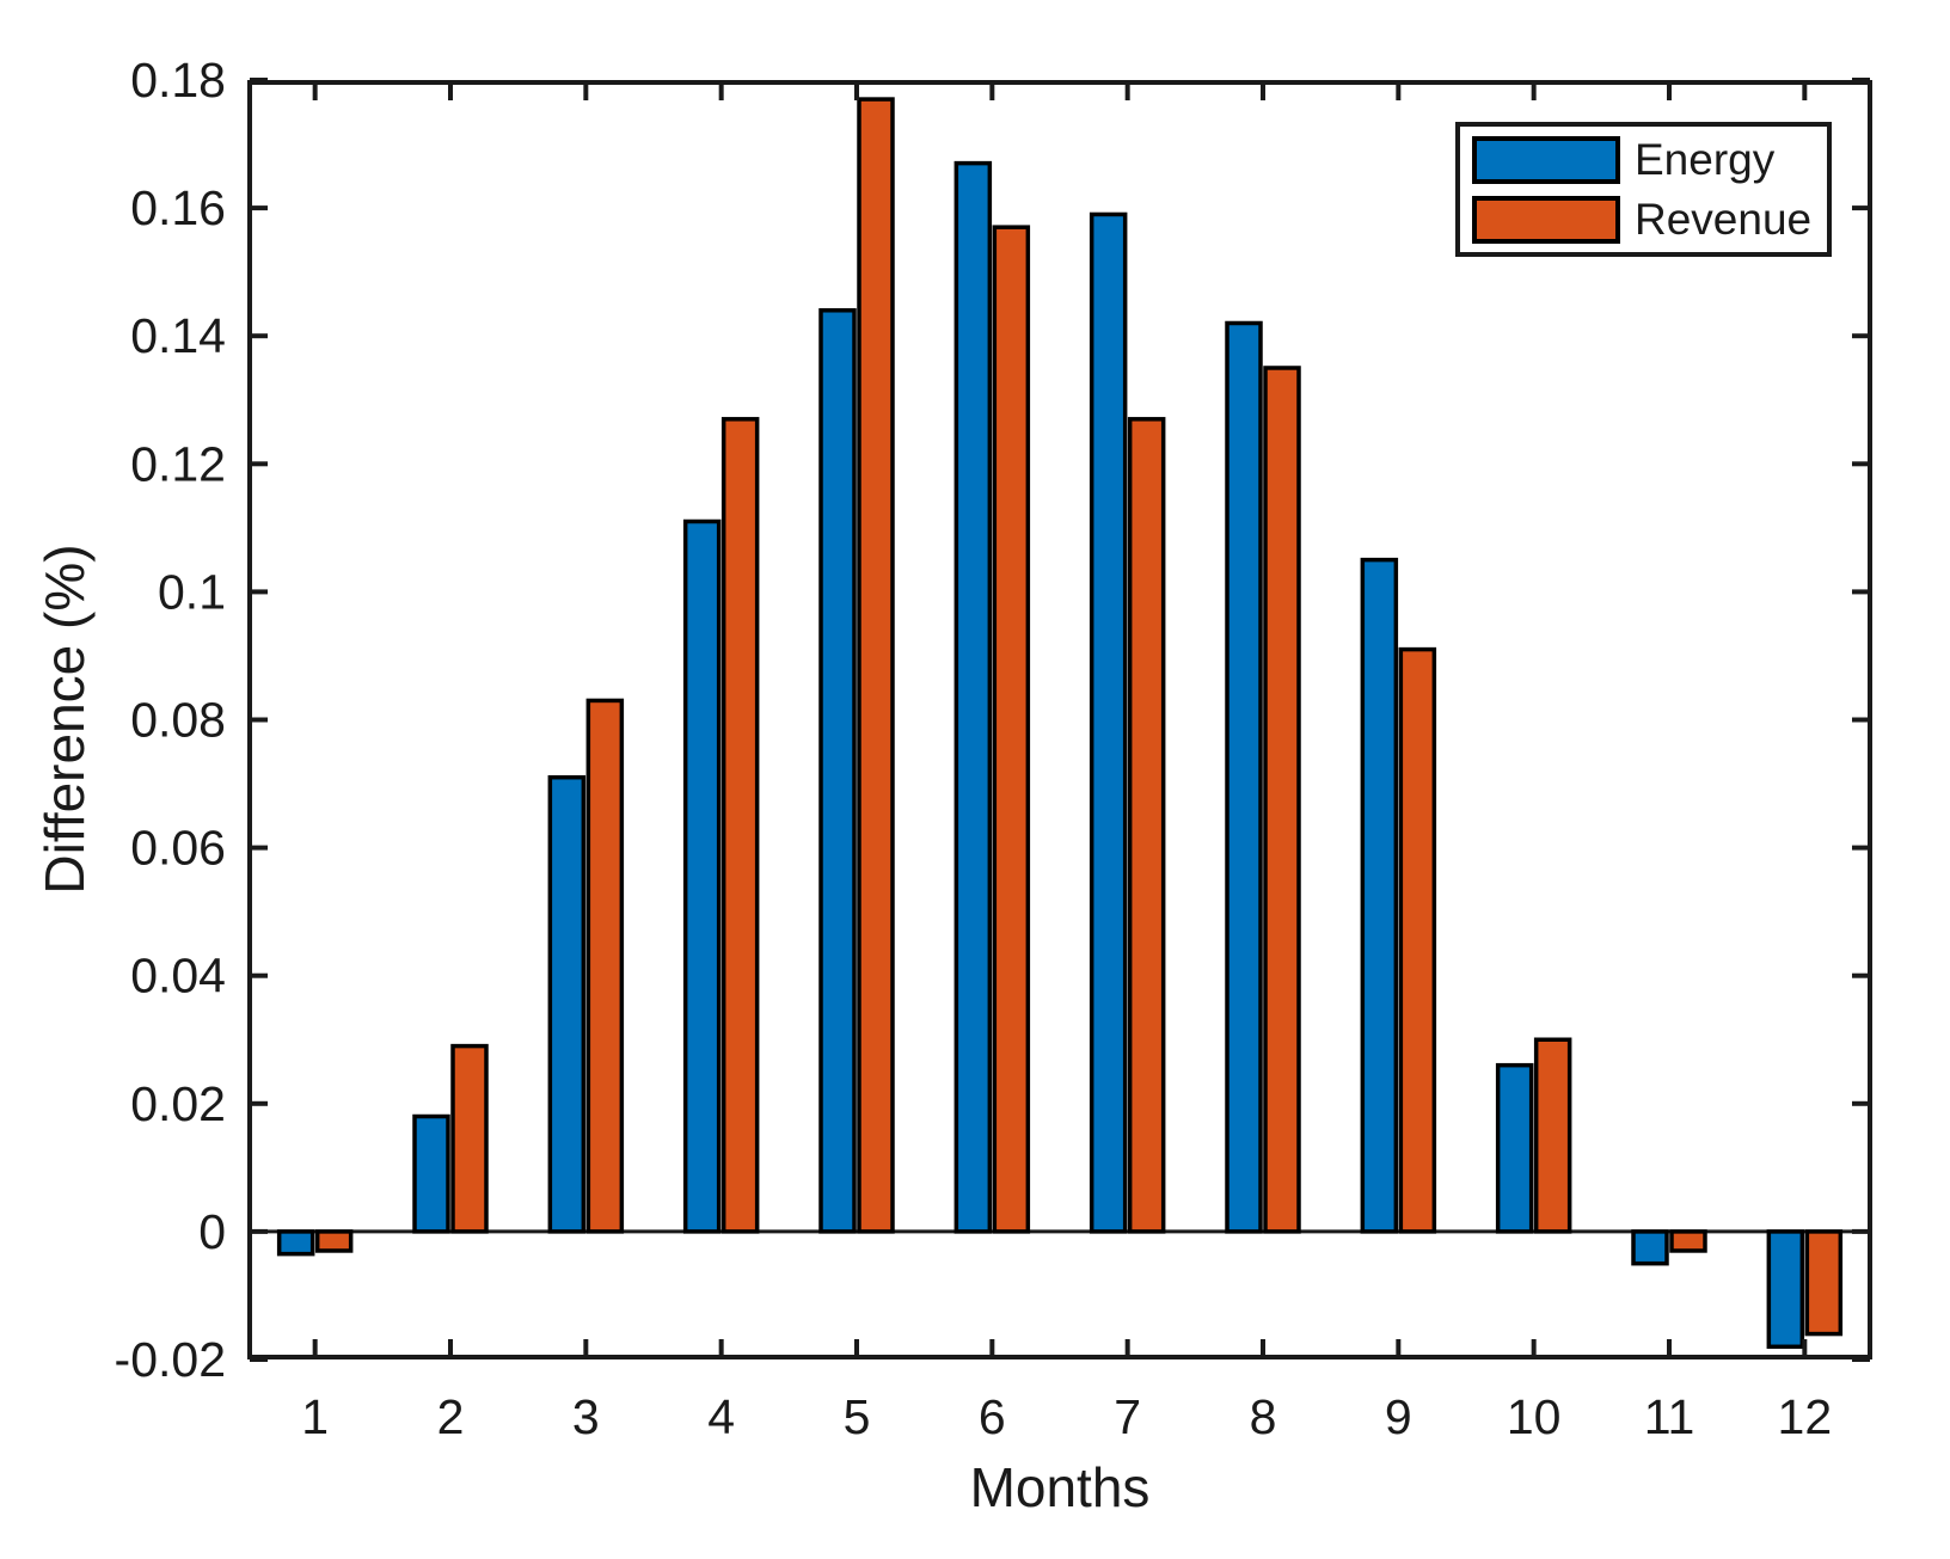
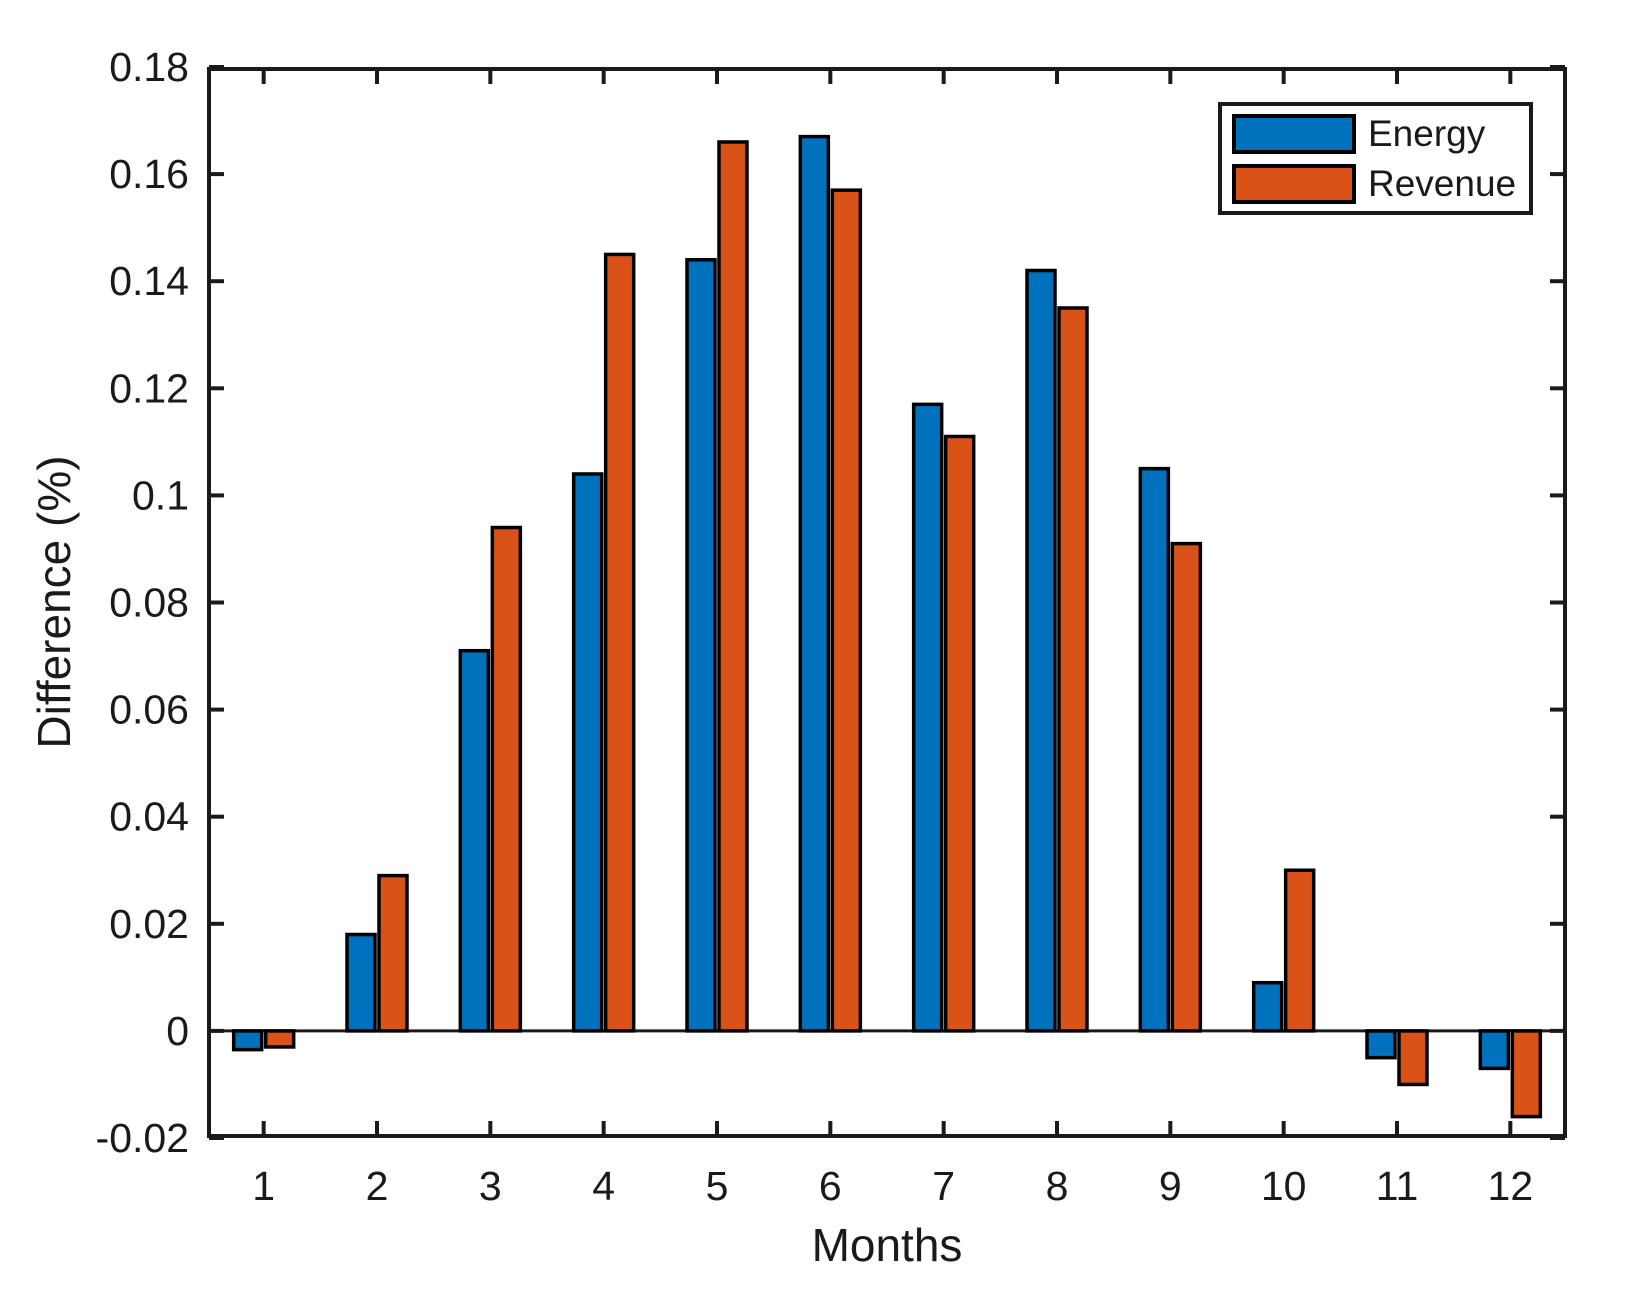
Revenue/3: 0.083 -> 0.094
Energy/4: 0.111 -> 0.104
Revenue/4: 0.127 -> 0.145
Revenue/5: 0.177 -> 0.166
Energy/7: 0.159 -> 0.117
Revenue/7: 0.127 -> 0.111
Energy/10: 0.026 -> 0.009
Revenue/11: -0.003 -> -0.010
Energy/12: -0.018 -> -0.007
